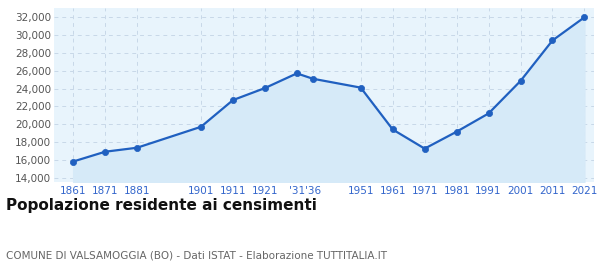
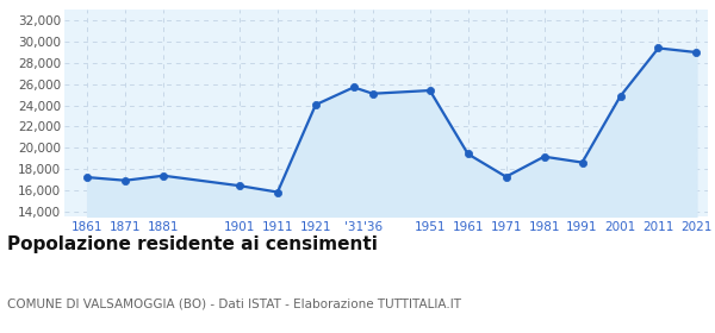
1861: 15,800 -> 17,200
1901: 19,700 -> 16,400
1911: 22,700 -> 15,800
1951: 24,100 -> 25,400
1991: 21,200 -> 18,600
2021: 32,000 -> 29,000
